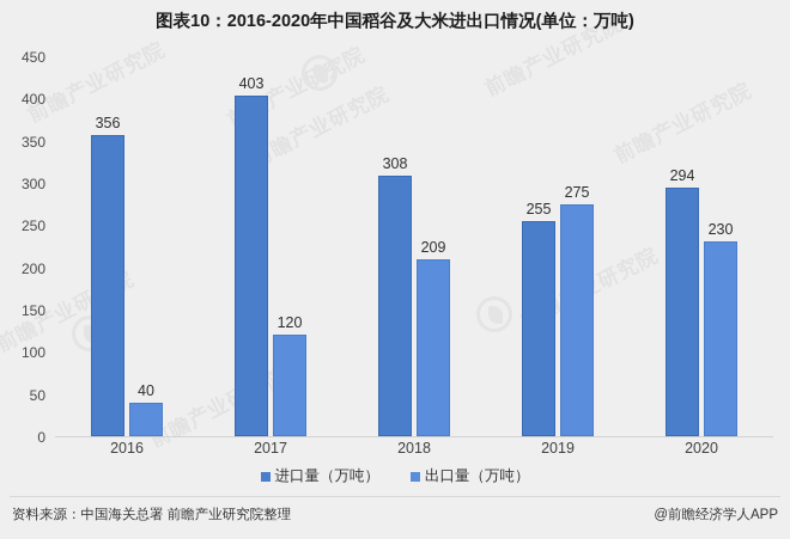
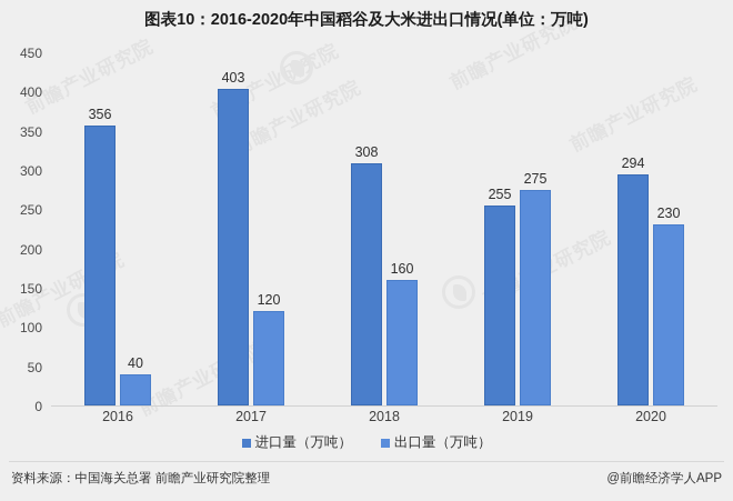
出口量（万吨）/2018: 209 -> 160
